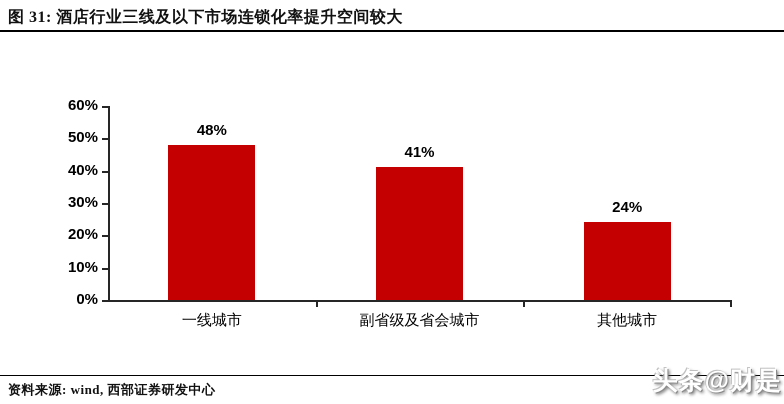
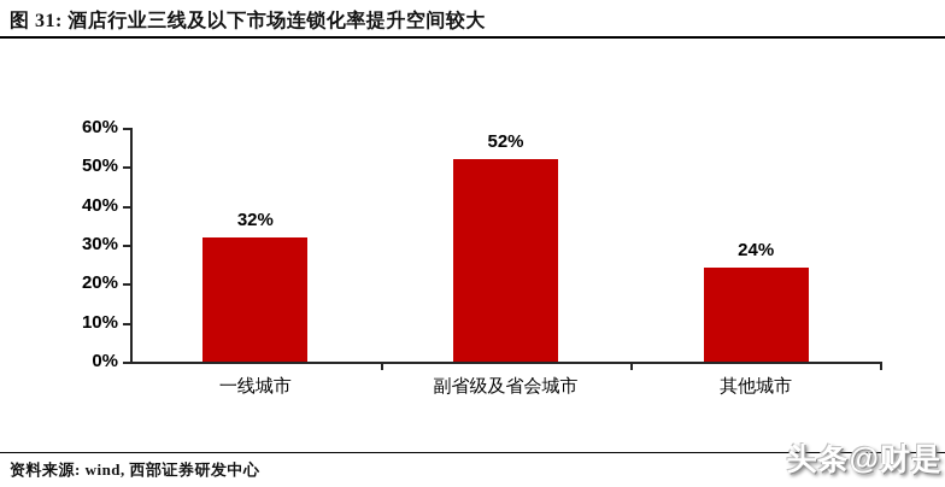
一线城市: 48% -> 32%
副省级及省会城市: 41% -> 52%
